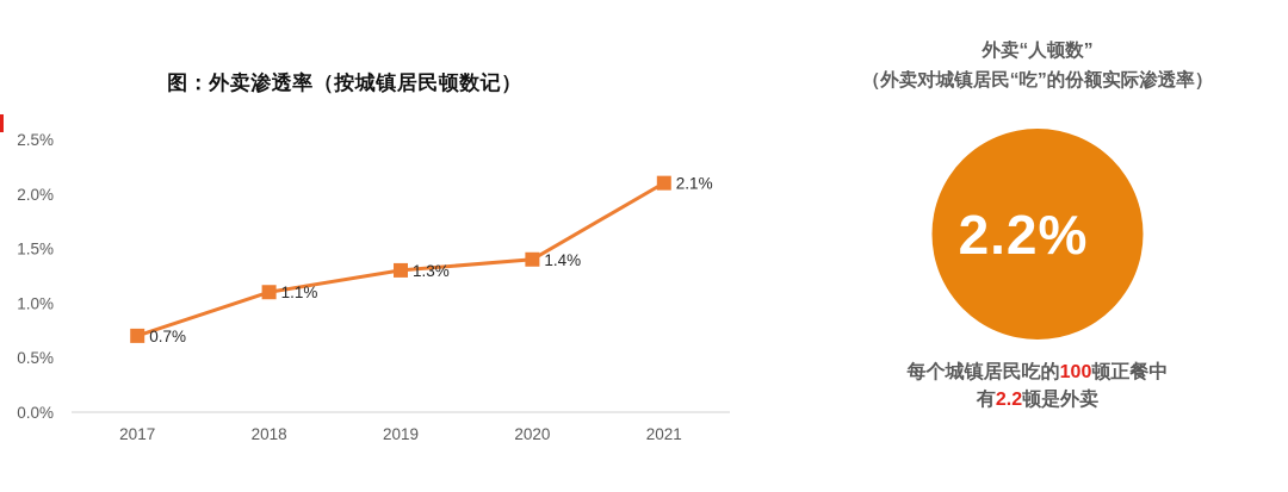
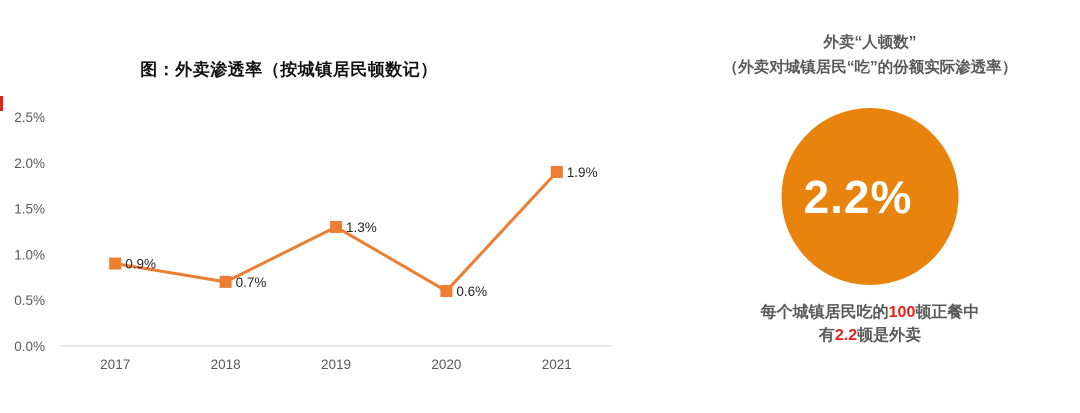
2017: 0.7% -> 0.9%
2018: 1.1% -> 0.7%
2020: 1.4% -> 0.6%
2021: 2.1% -> 1.9%
